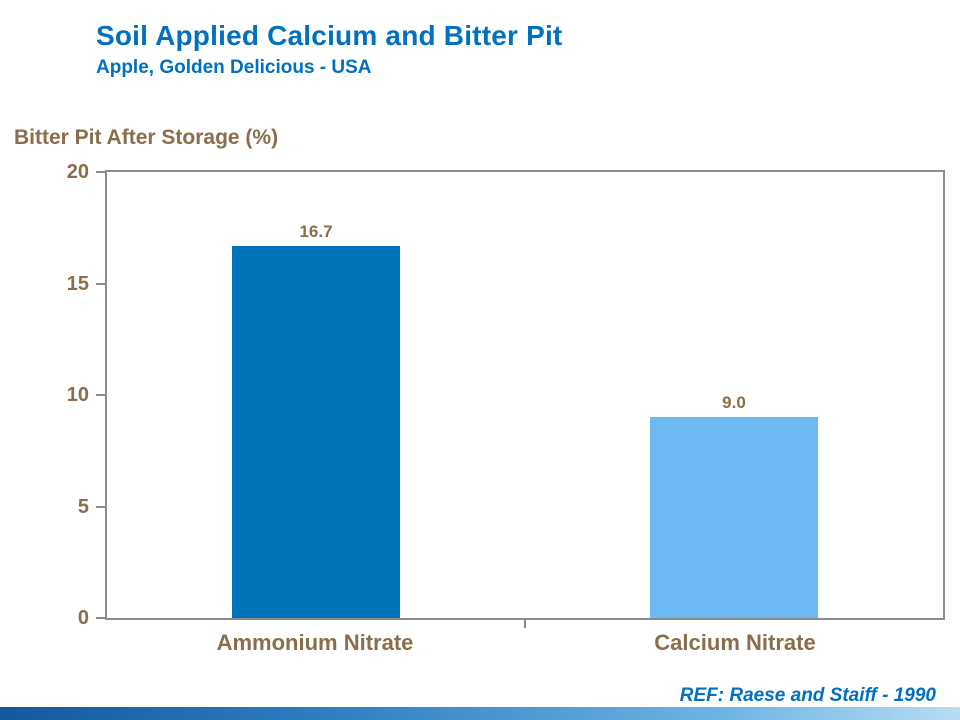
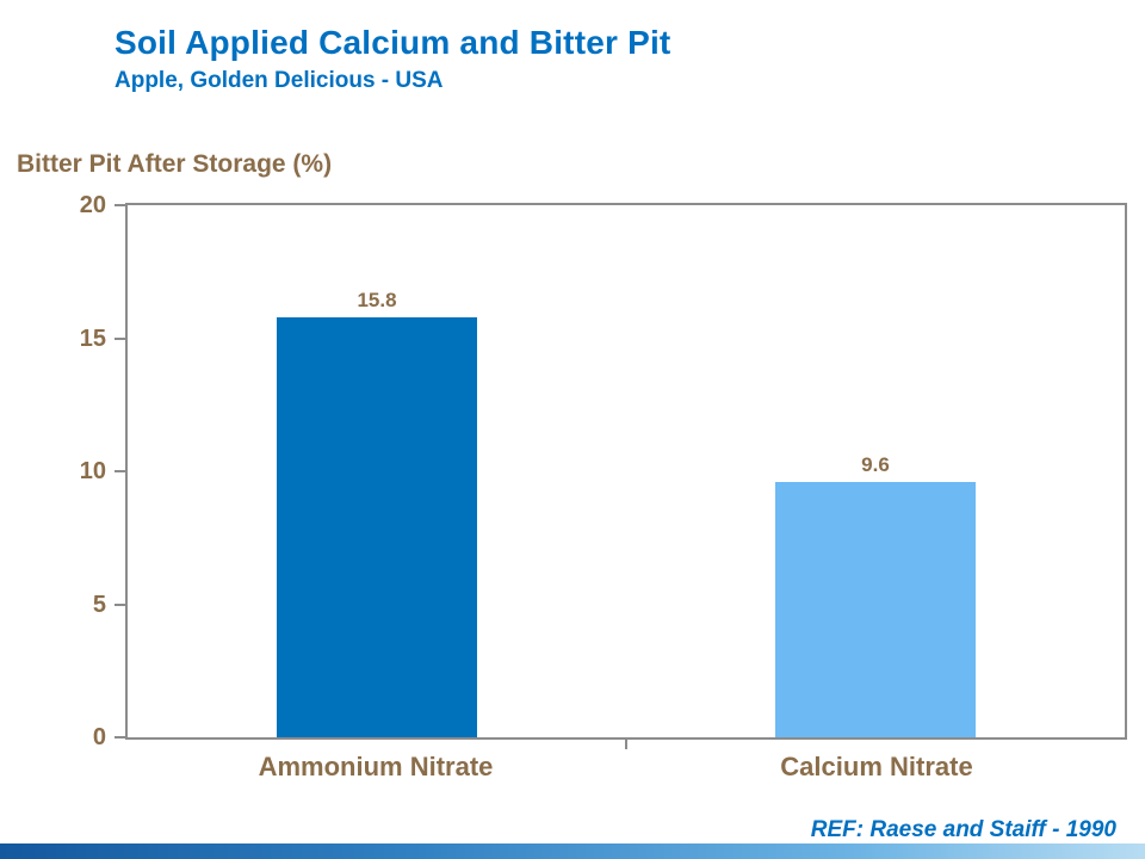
Ammonium Nitrate: 16.7 -> 15.8
Calcium Nitrate: 9.0 -> 9.6
